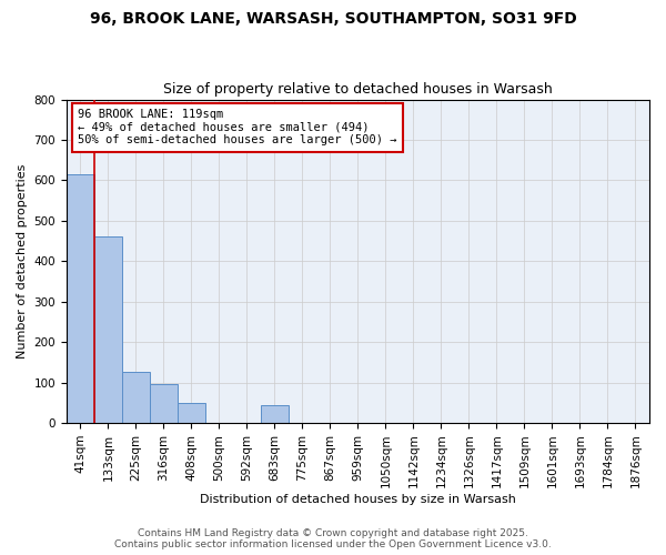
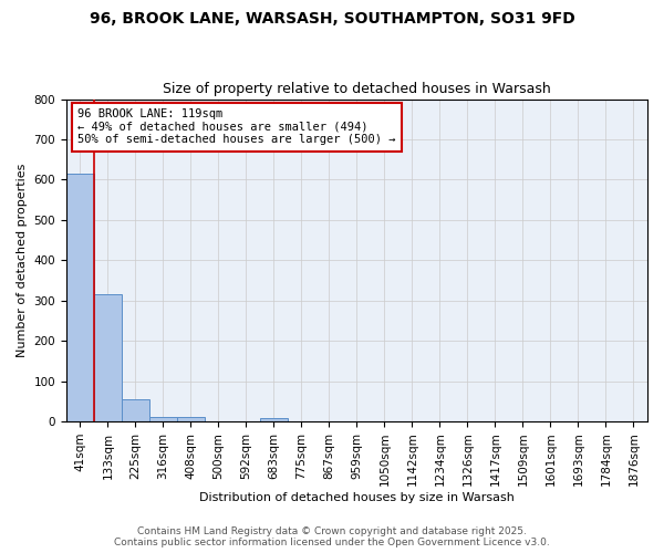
133sqm: 460 -> 315
225sqm: 125 -> 55
316sqm: 95 -> 10
408sqm: 50 -> 12
683sqm: 45 -> 7
